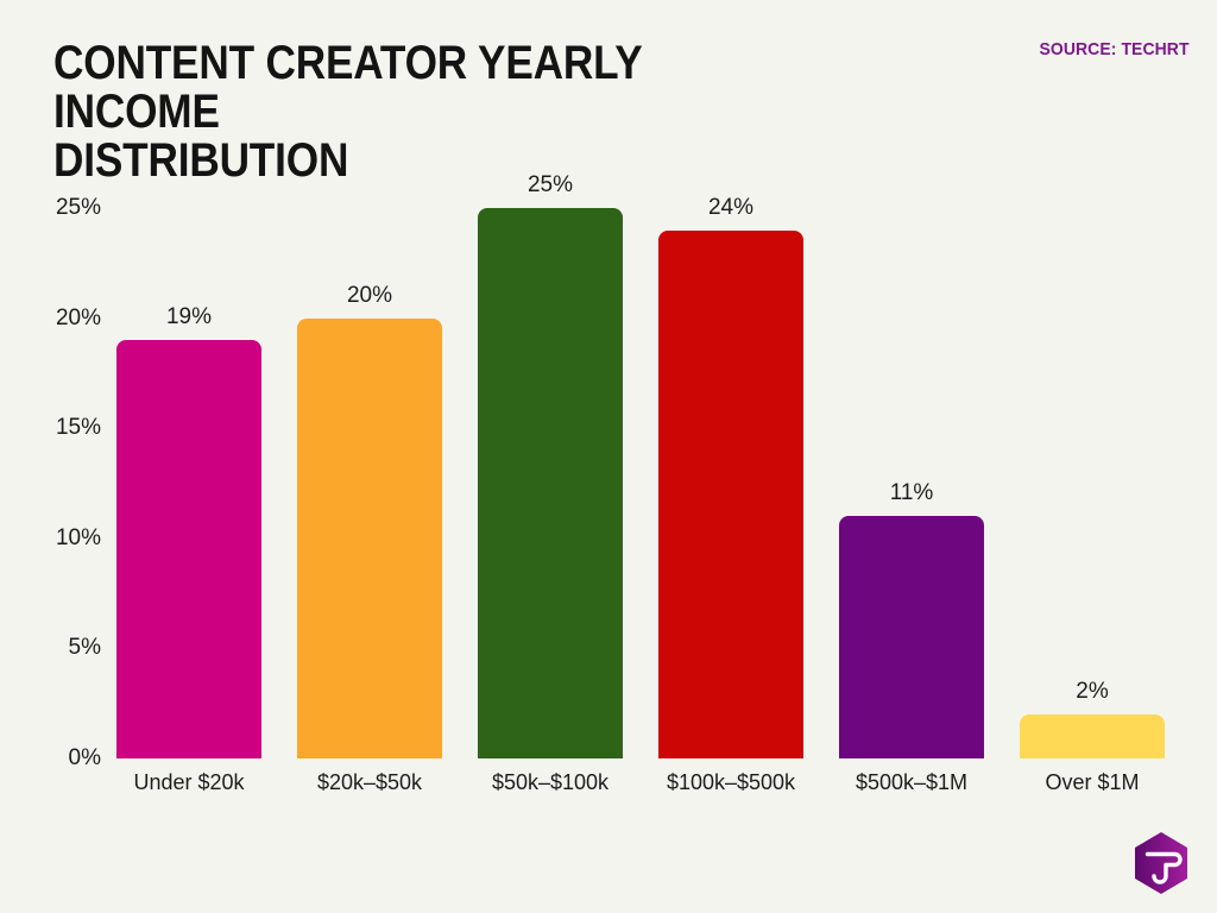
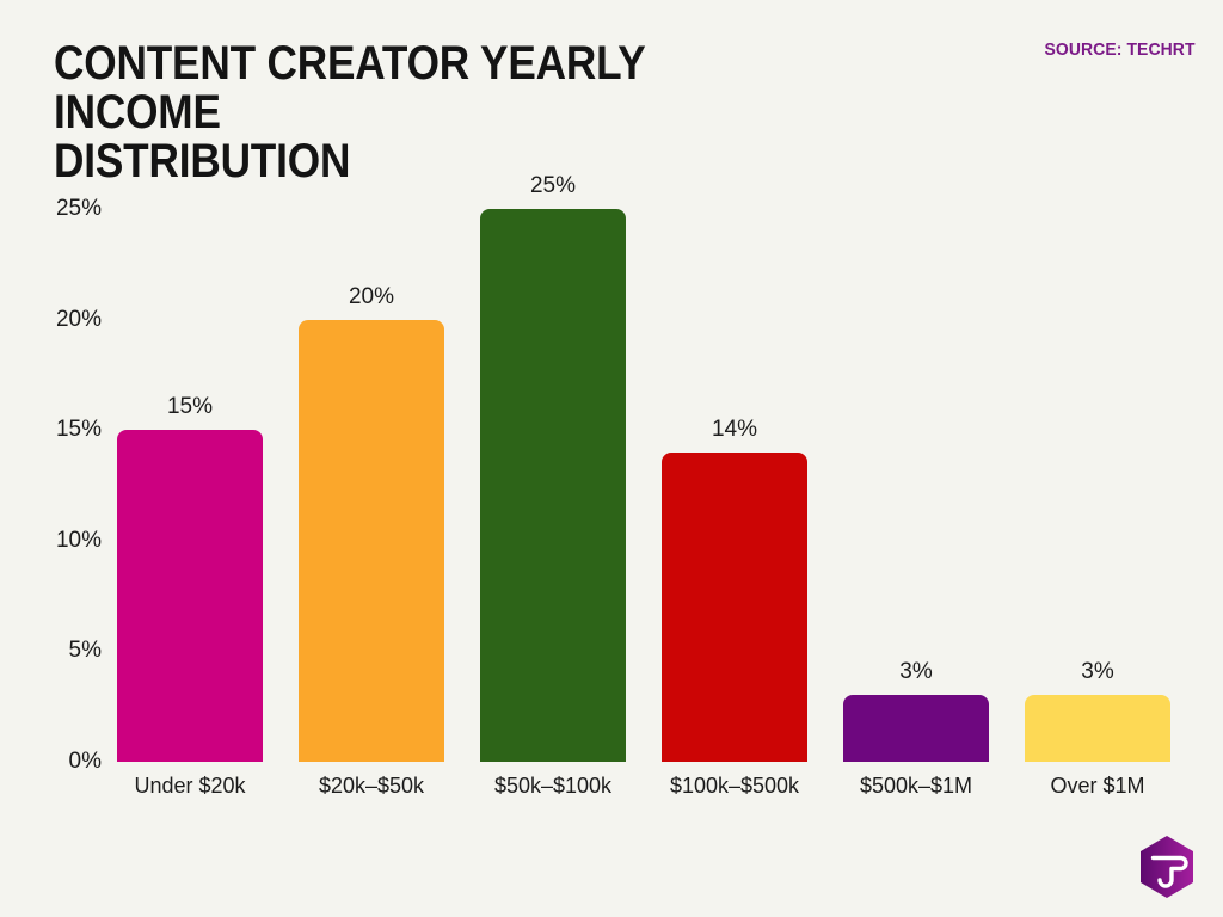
Under $20k: 19% -> 15%
$100k–$500k: 24% -> 14%
$500k–$1M: 11% -> 3%
Over $1M: 2% -> 3%
